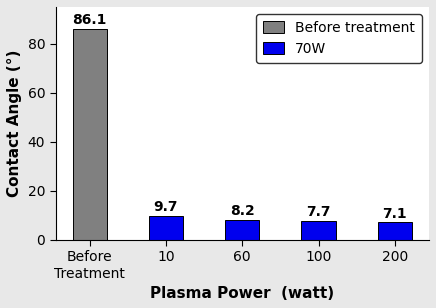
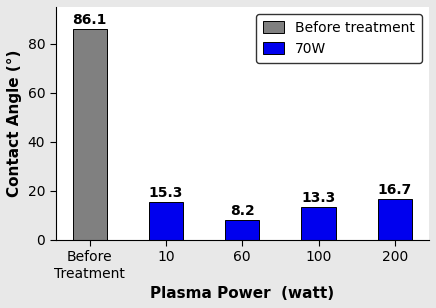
10: 9.7 -> 15.3
100: 7.7 -> 13.3
200: 7.1 -> 16.7
